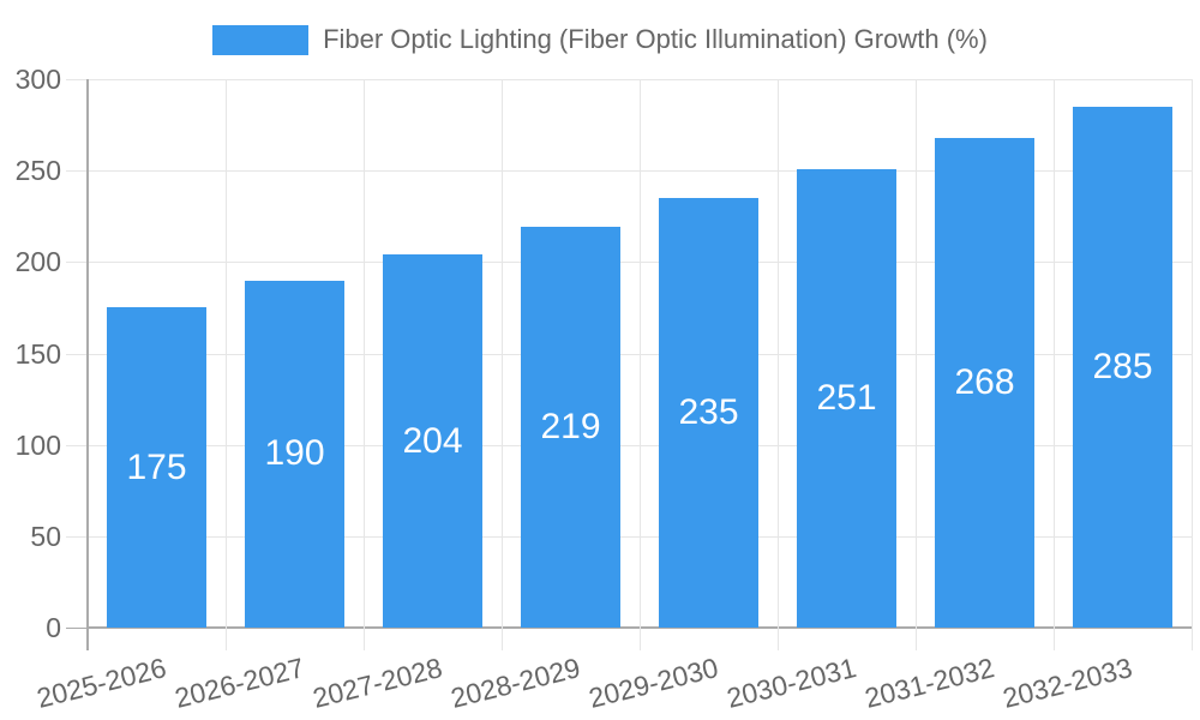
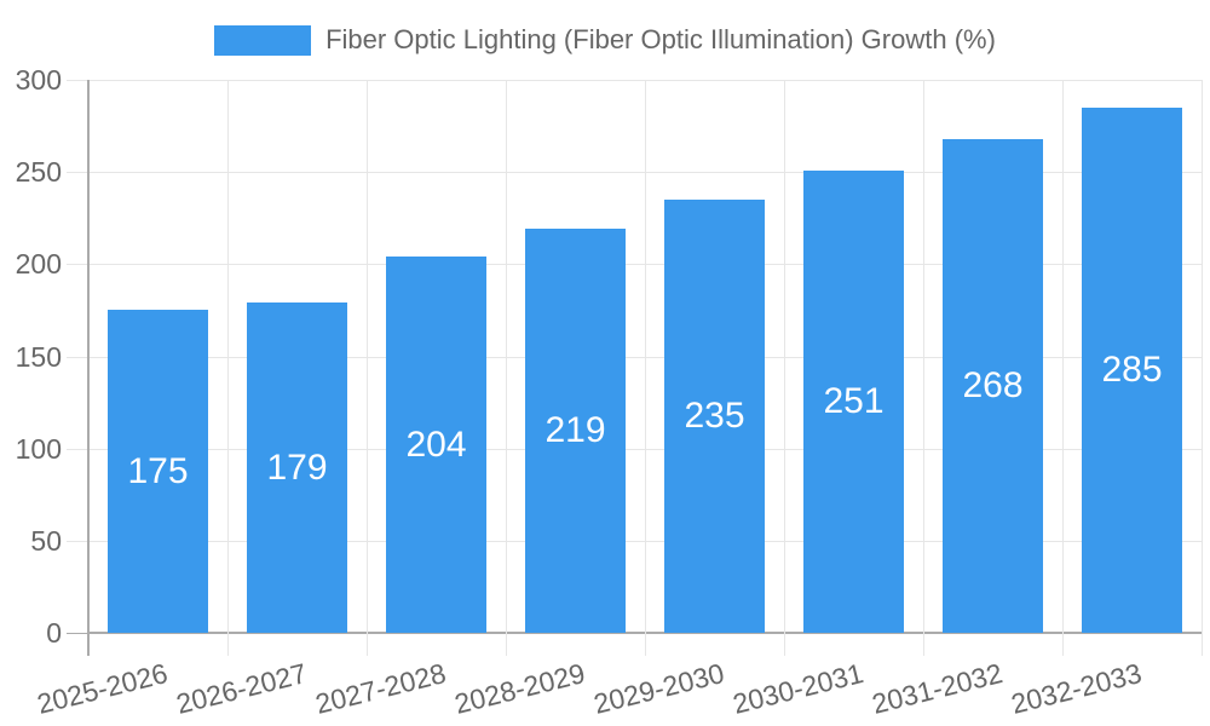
2026-2027: 190 -> 179
